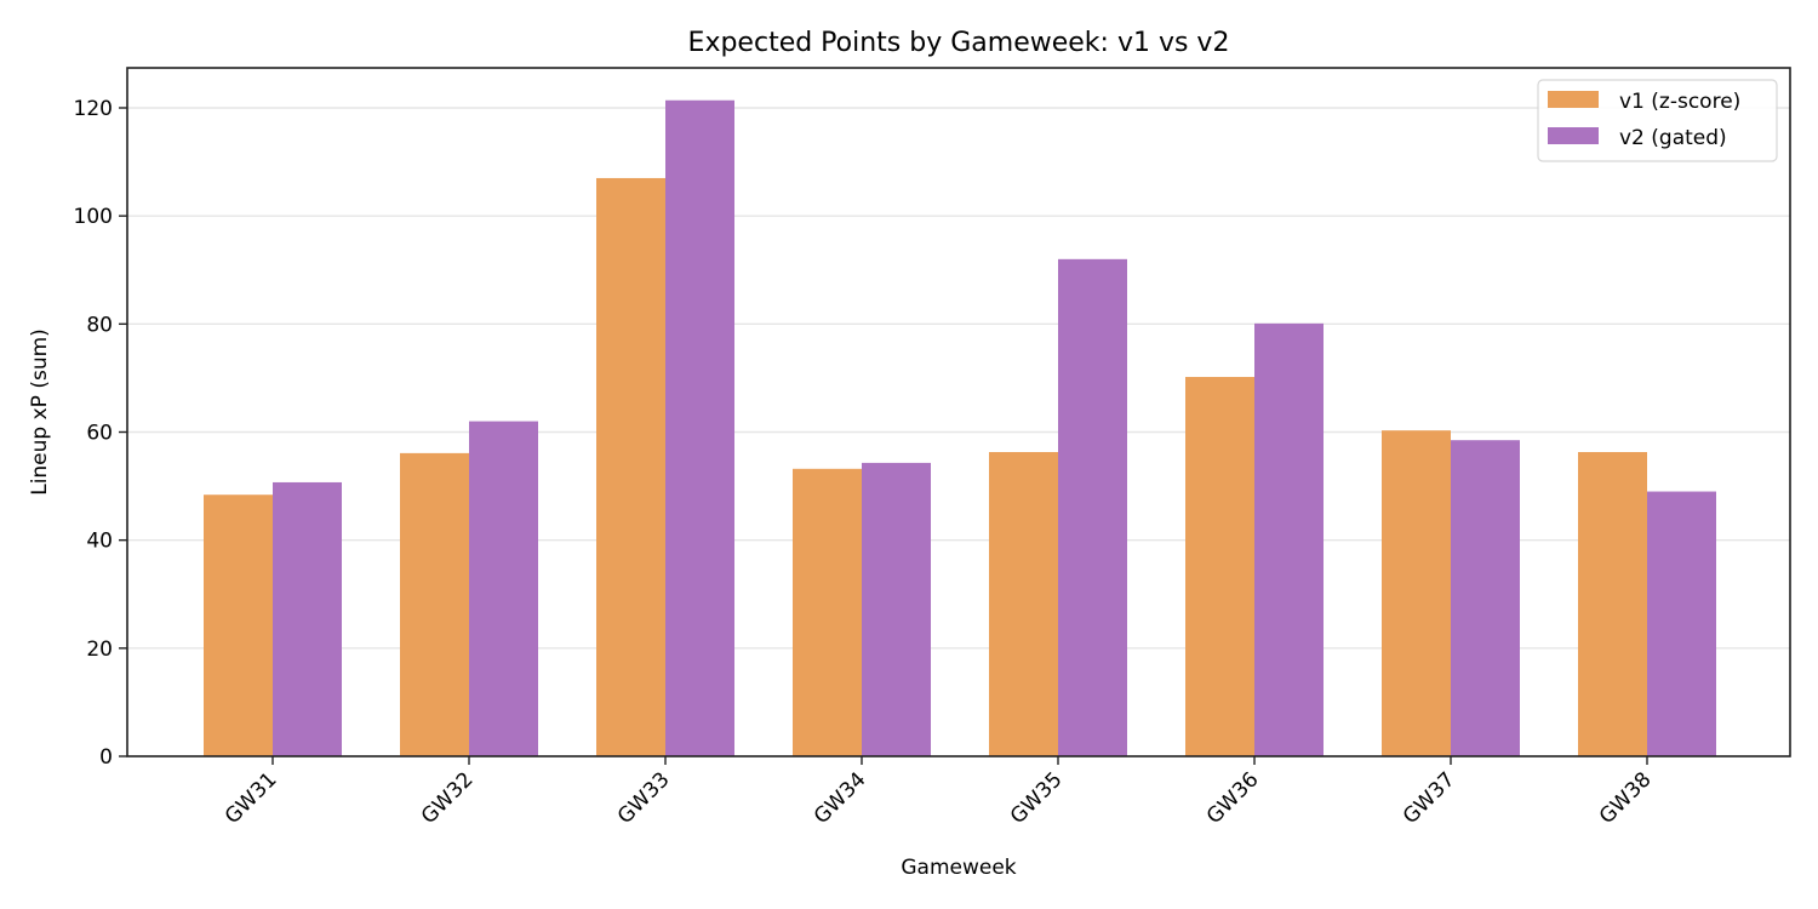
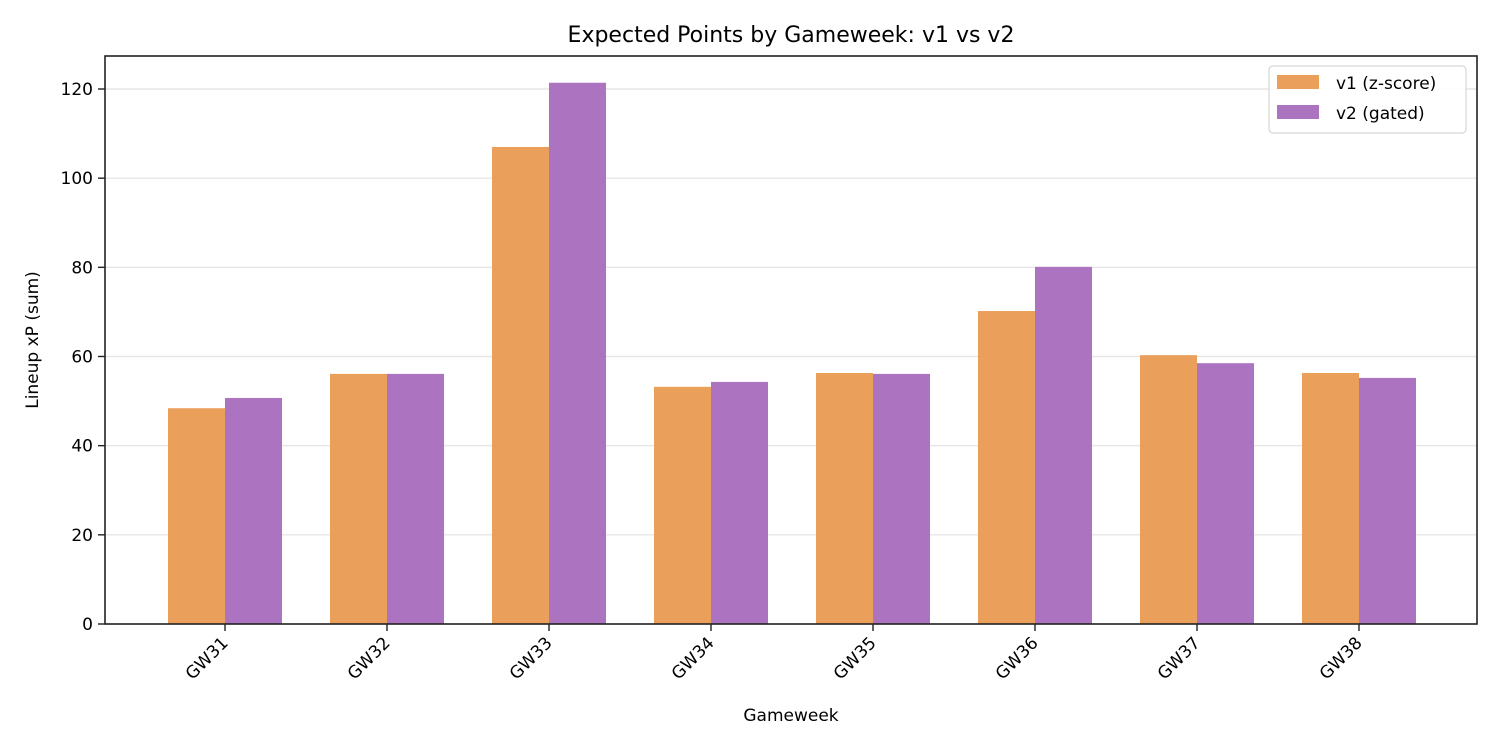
v2 (gated)/GW32: 62 -> 56
v2 (gated)/GW35: 92 -> 56
v2 (gated)/GW38: 49 -> 55
